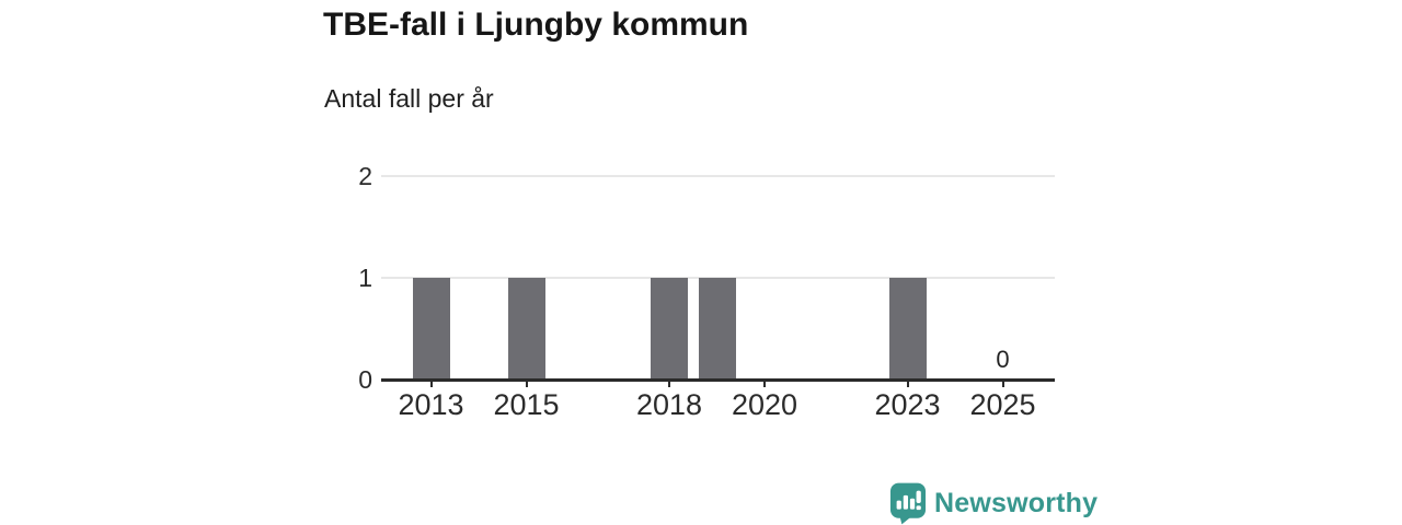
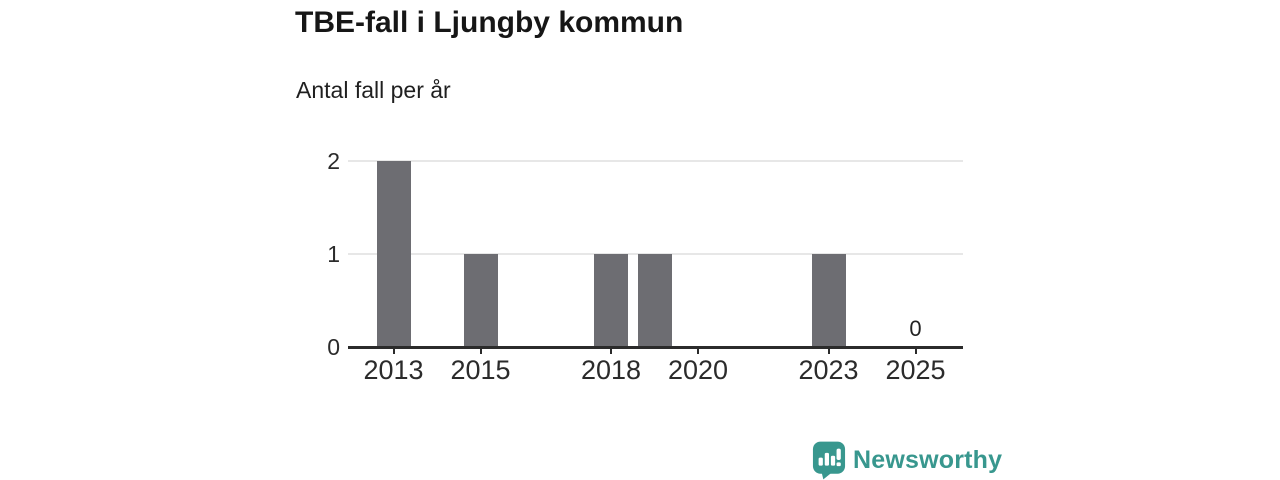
2013: 1 -> 2
